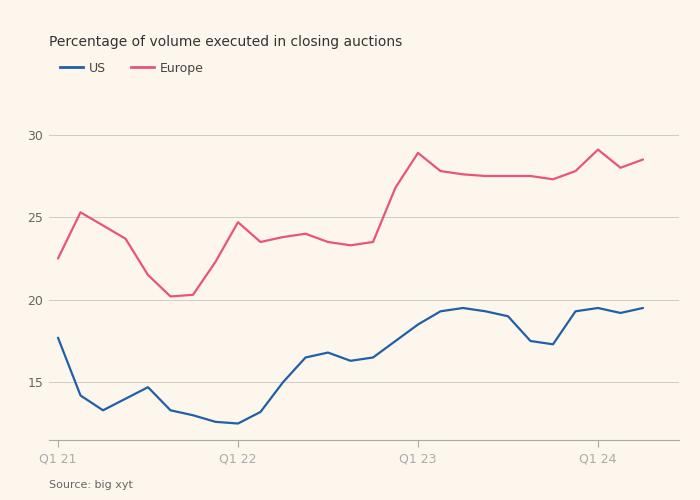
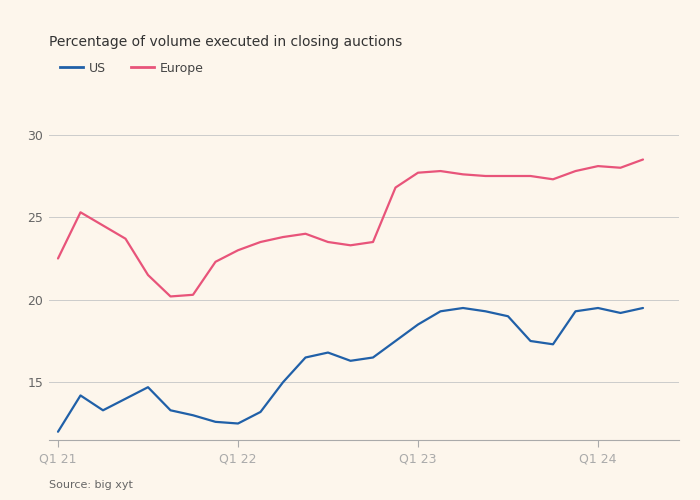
US/Q1 21: 17.7 -> 12.0
Europe/Q1 22: 24.7 -> 23.0
Europe/Q1 23: 28.9 -> 27.7
Europe/Q1 24: 29.1 -> 28.1
